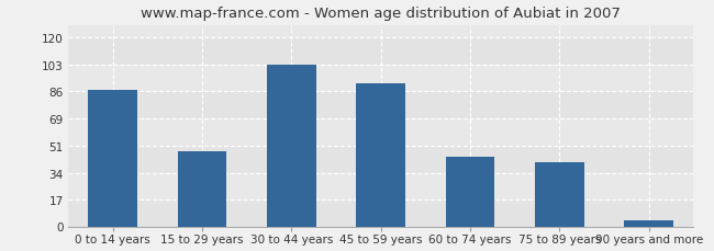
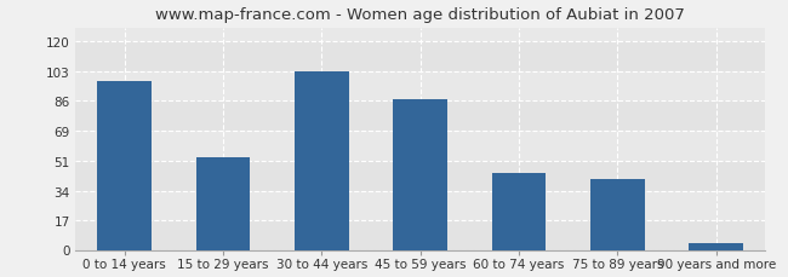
0 to 14 years: 87 -> 97
15 to 29 years: 48 -> 53
45 to 59 years: 91 -> 87
